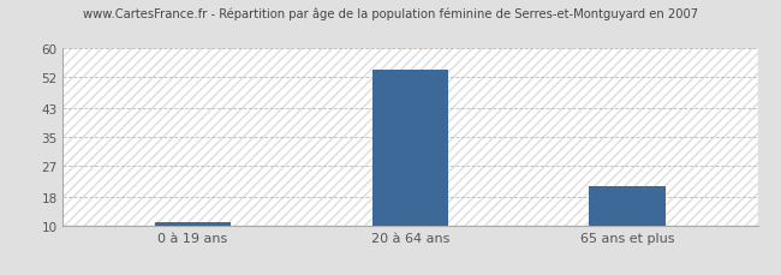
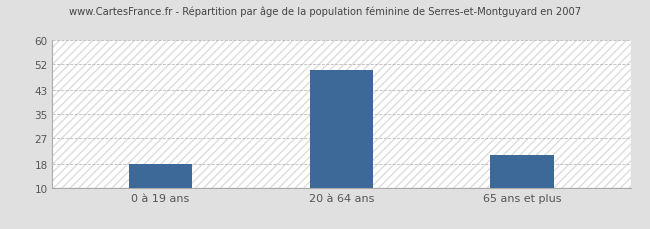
0 à 19 ans: 11 -> 18
20 à 64 ans: 54 -> 50
